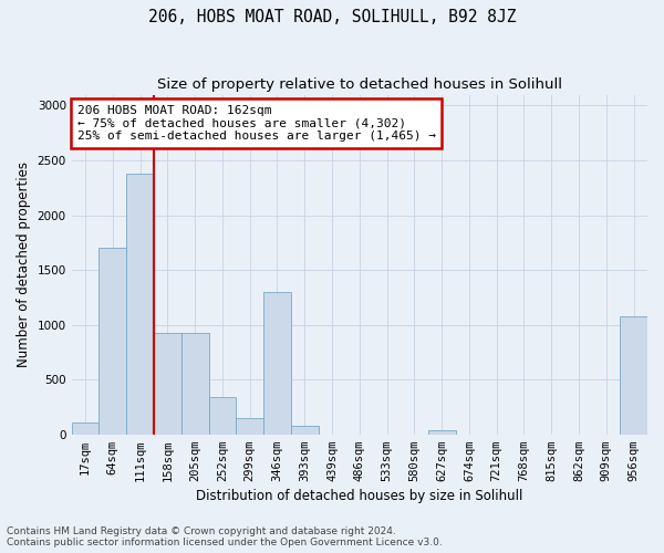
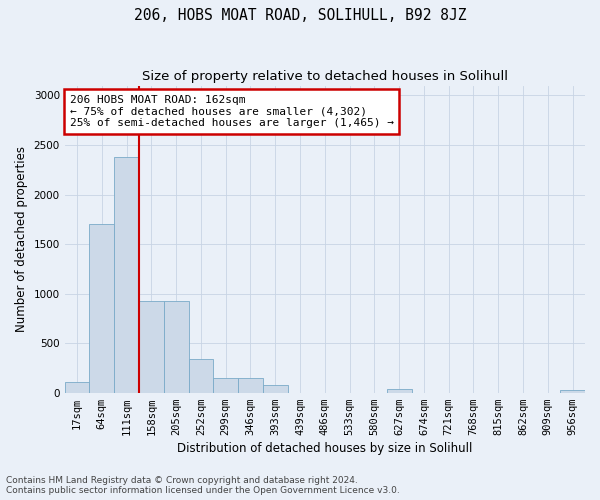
346sqm: 1300 -> 150
956sqm: 1080 -> 30
